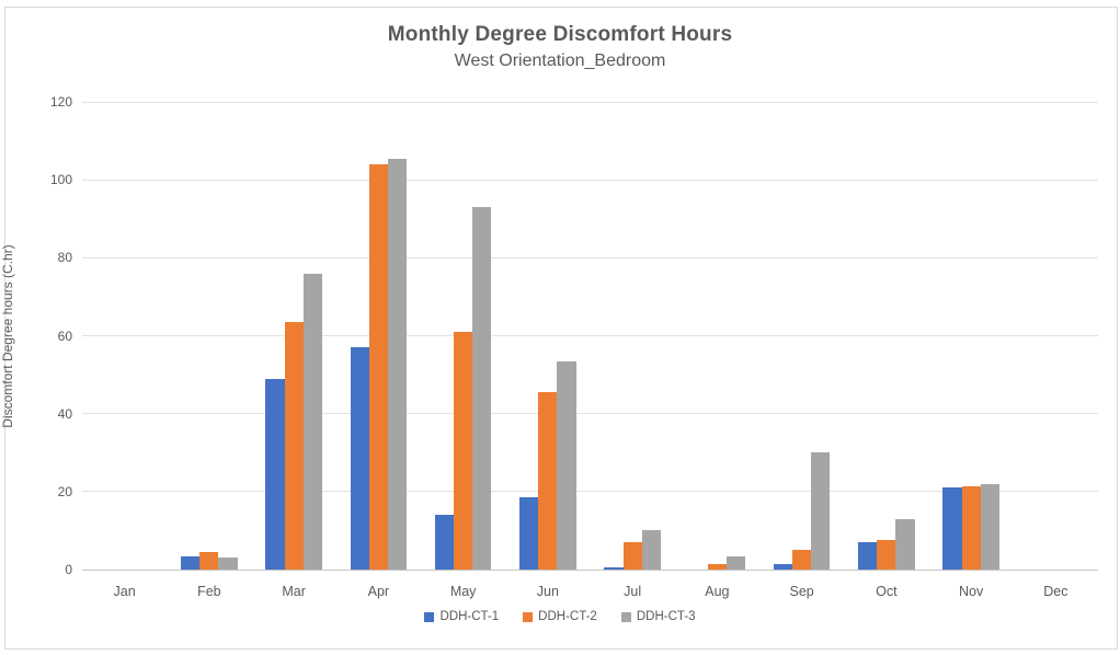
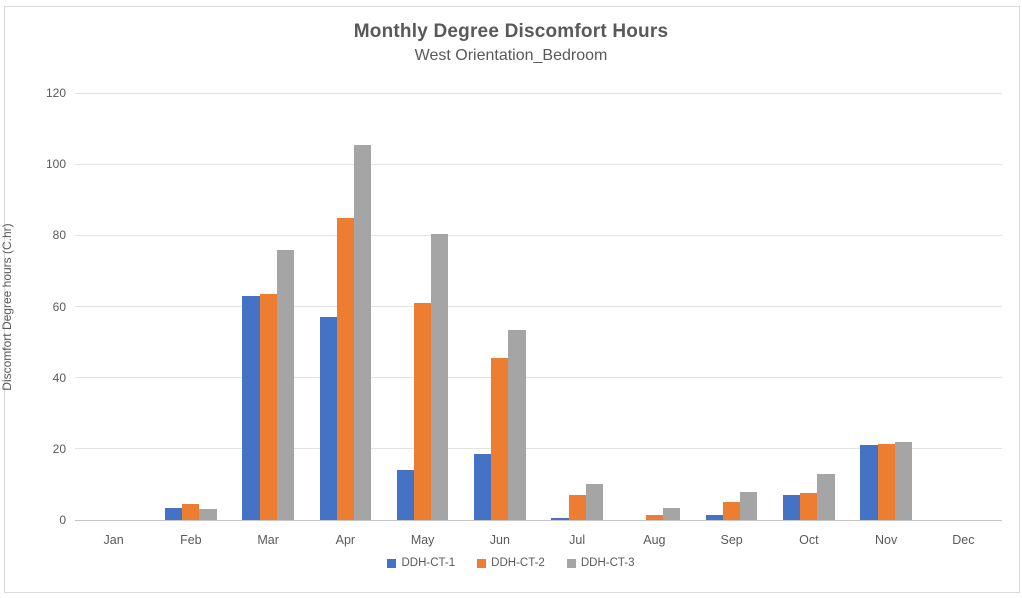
DDH-CT-1/Mar: 49 -> 63
DDH-CT-2/Apr: 104 -> 85
DDH-CT-3/May: 93 -> 80
DDH-CT-3/Sep: 30 -> 8
